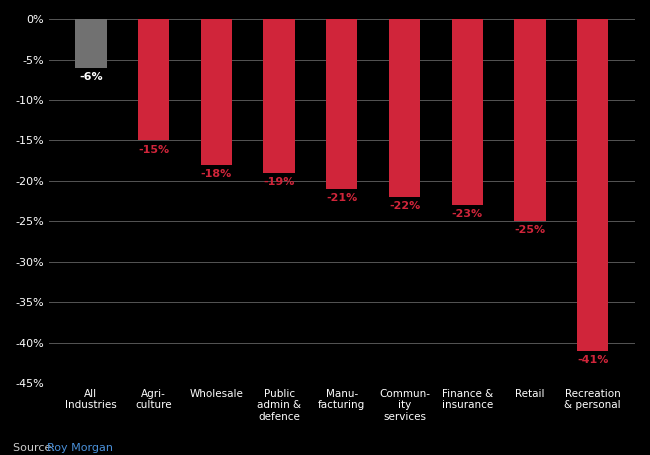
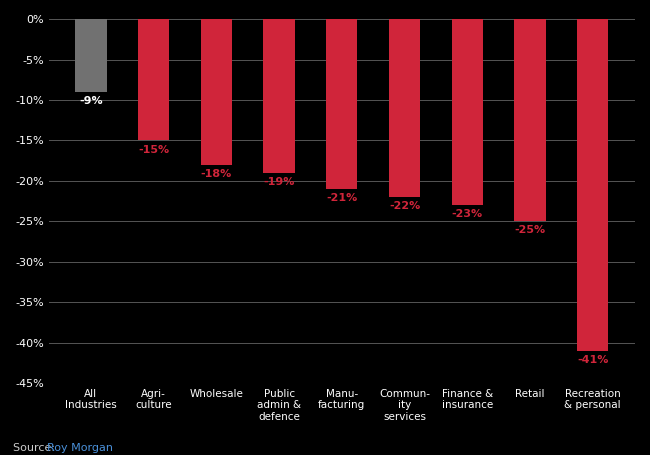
All Industries: -6% -> -9%
